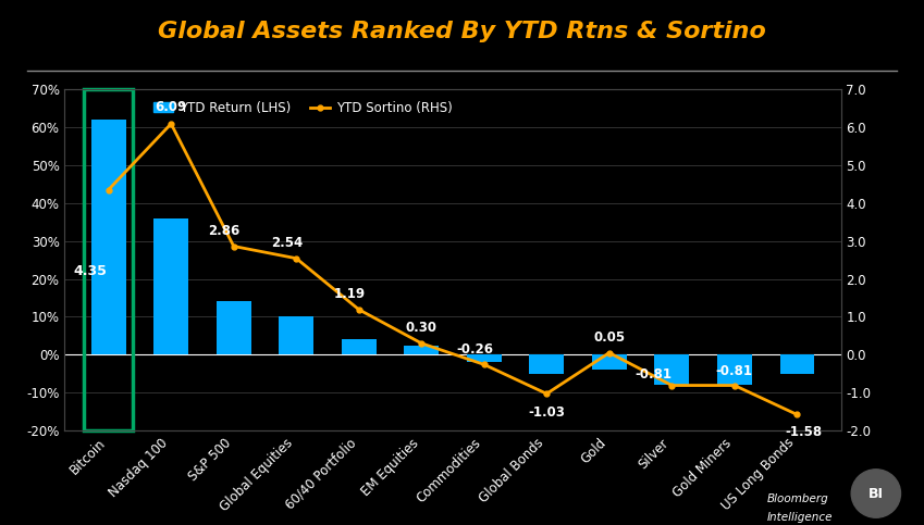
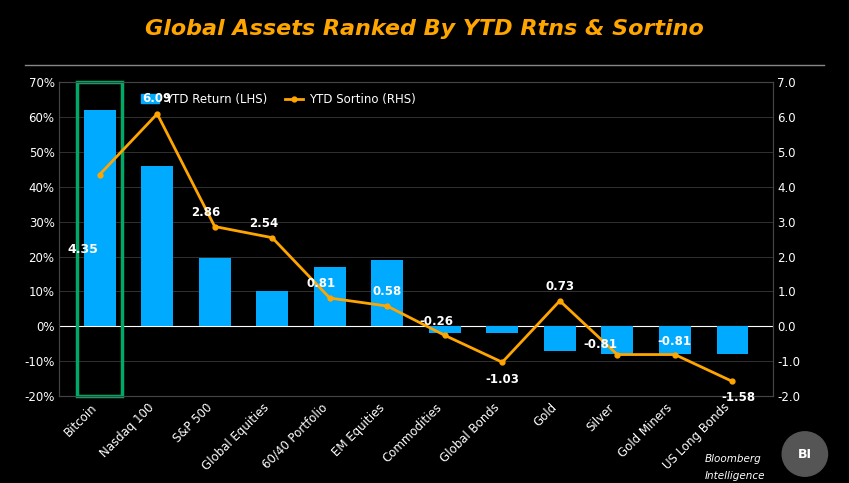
YTD Return (LHS)/Nasdaq 100: 36.0% -> 46.0%
YTD Return (LHS)/S&P 500: 14.0% -> 19.5%
YTD Return (LHS)/60/40 Portfolio: 4.0% -> 17.0%
YTD Sortino (RHS)/60/40 Portfolio: 1.19 -> 0.81
YTD Return (LHS)/EM Equities: 2.5% -> 19.0%
YTD Sortino (RHS)/EM Equities: 0.30 -> 0.58
YTD Return (LHS)/Global Bonds: -5.0% -> -2.0%
YTD Return (LHS)/Gold: -4.0% -> -7.0%
YTD Sortino (RHS)/Gold: 0.05 -> 0.73
YTD Return (LHS)/US Long Bonds: -5.0% -> -8.0%
